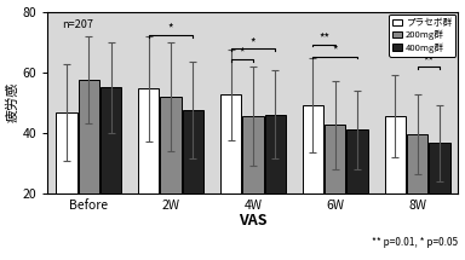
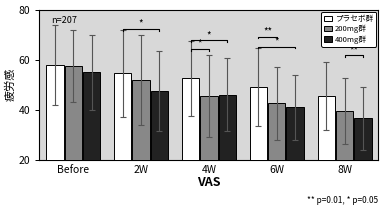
プラセボ群/Before: 46.5 -> 58.0
